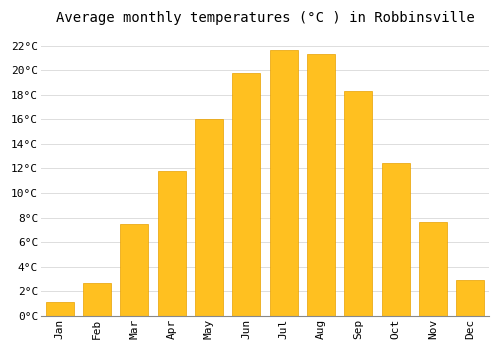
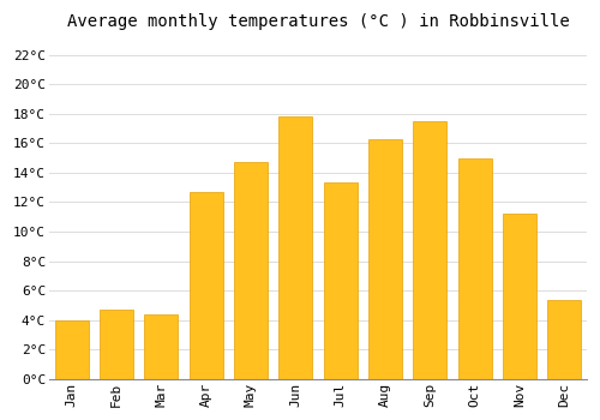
Jan: 1.1°C -> 4.0°C
Feb: 2.7°C -> 4.7°C
Mar: 7.5°C -> 4.4°C
Apr: 11.8°C -> 12.7°C
May: 16.0°C -> 14.7°C
Jun: 19.8°C -> 17.8°C
Jul: 21.6°C -> 13.3°C
Aug: 21.3°C -> 16.3°C
Sep: 18.3°C -> 17.5°C
Oct: 12.4°C -> 15.0°C
Nov: 7.6°C -> 11.2°C
Dec: 2.9°C -> 5.4°C
